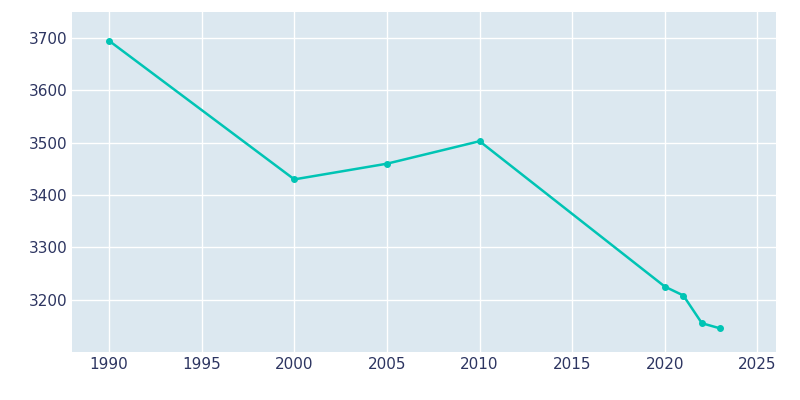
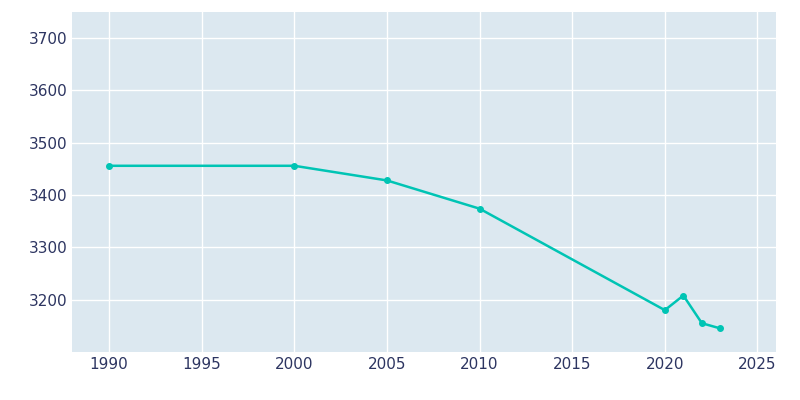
1990: 3695 -> 3456
2000: 3430 -> 3456
2005: 3460 -> 3428
2010: 3503 -> 3374
2020: 3225 -> 3180
